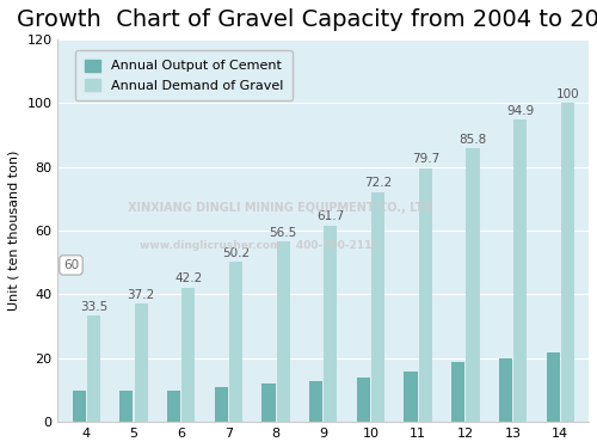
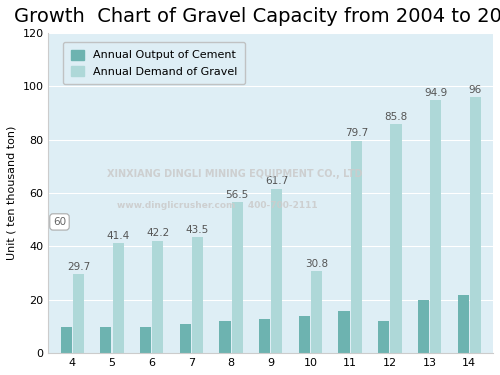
Annual Demand of Gravel/4: 33.5 -> 29.7
Annual Demand of Gravel/5: 37.2 -> 41.4
Annual Demand of Gravel/7: 50.2 -> 43.5
Annual Demand of Gravel/10: 72.2 -> 30.8
Annual Output of Cement/12: 19 -> 12
Annual Demand of Gravel/14: 100 -> 96
